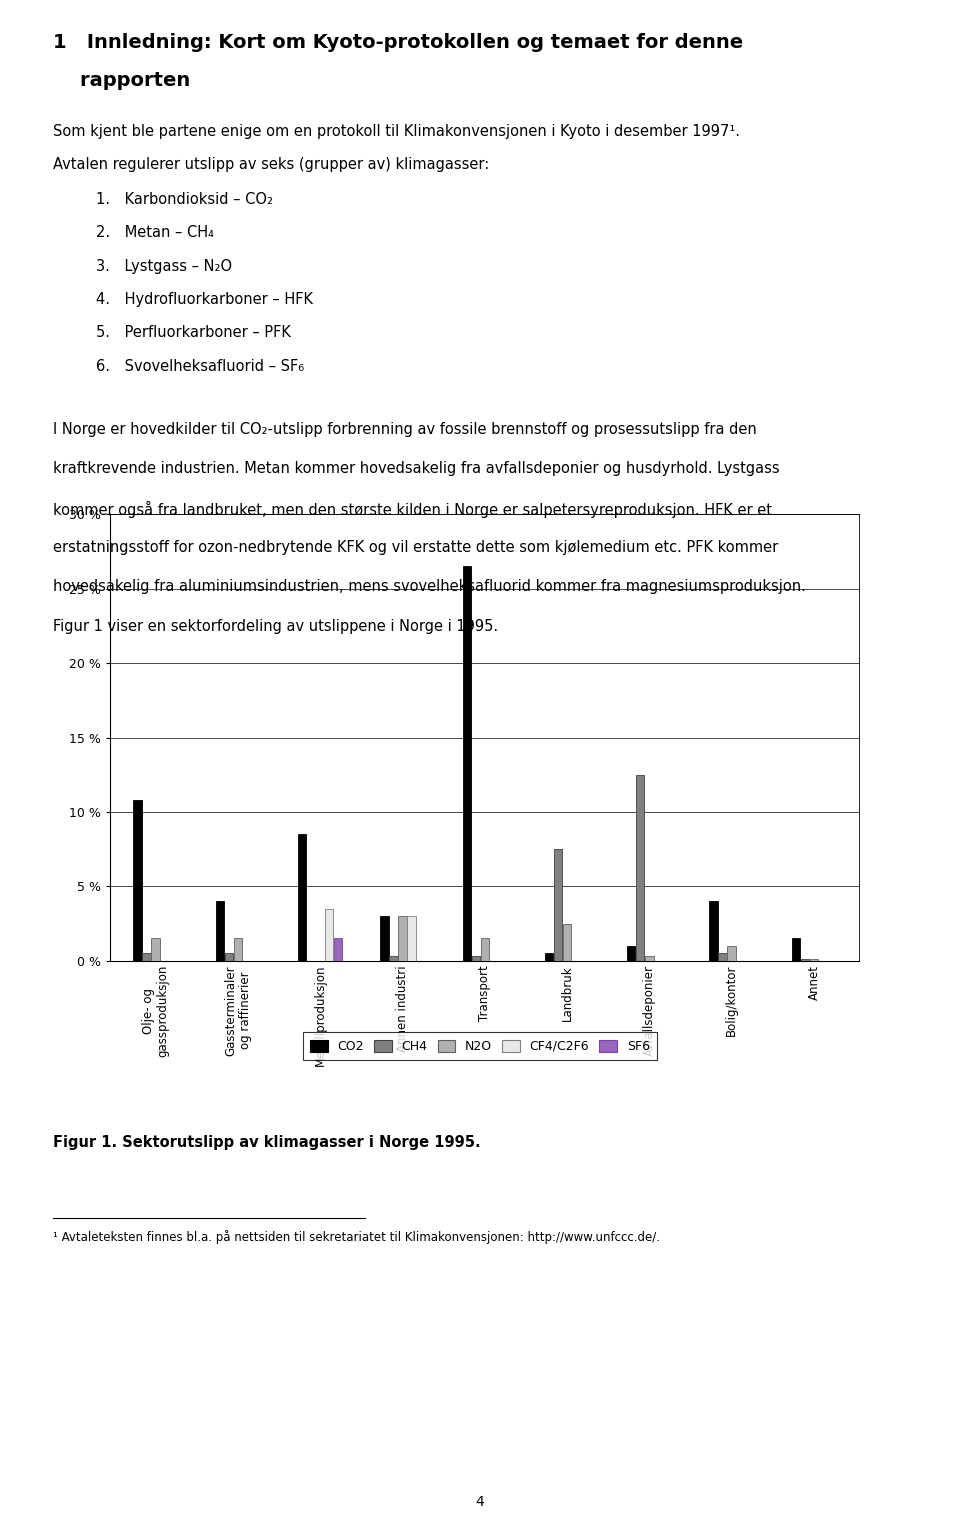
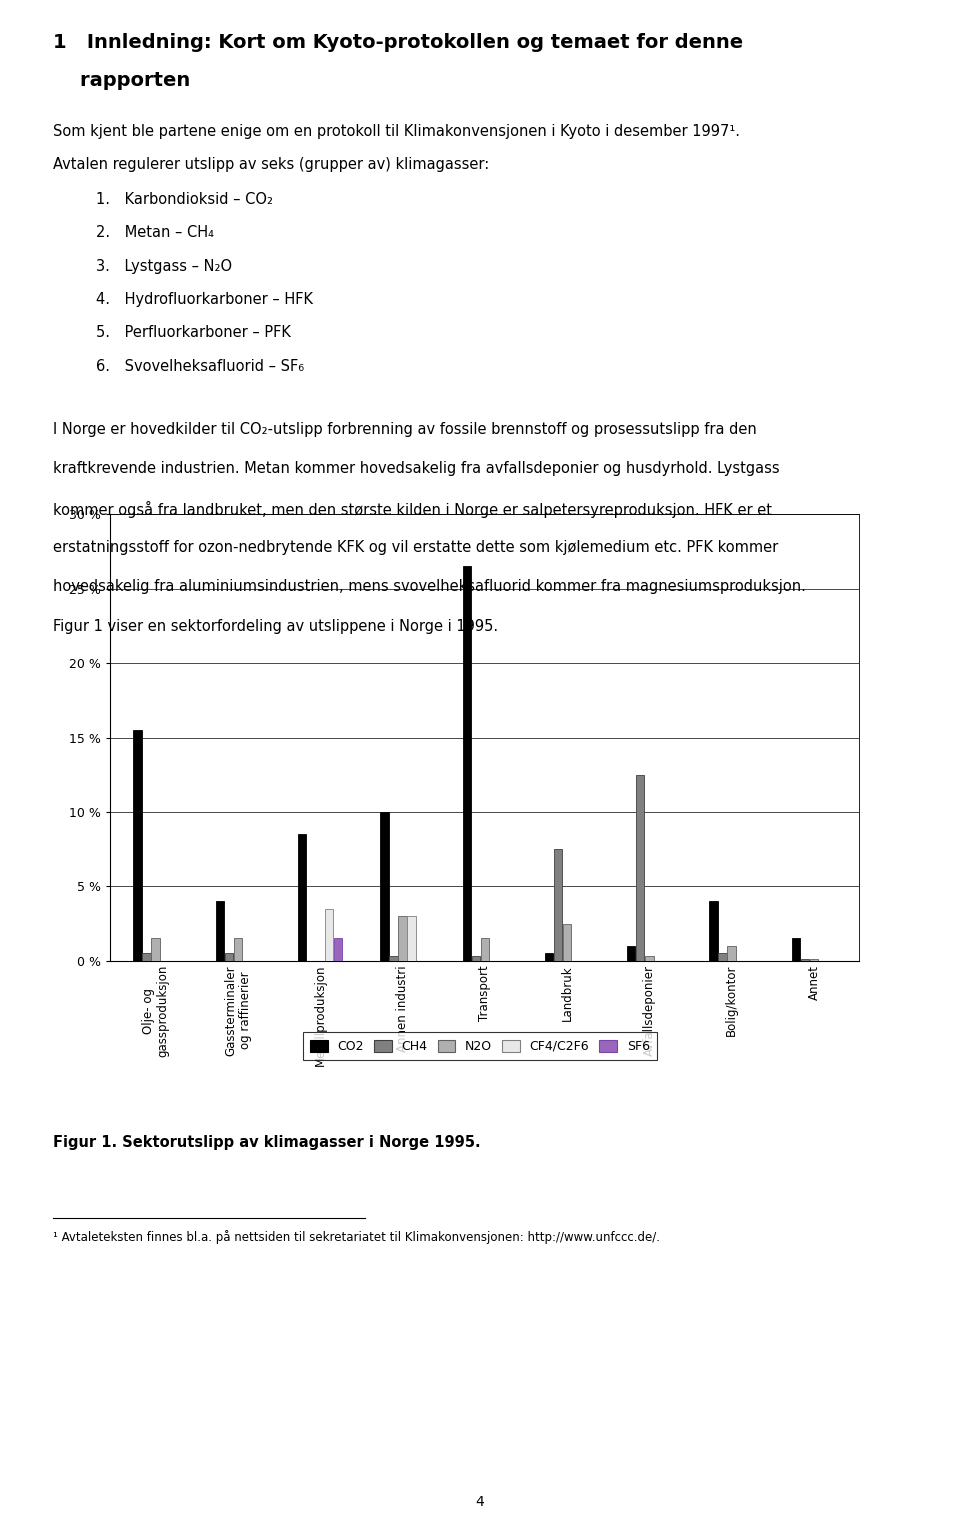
CO2/Olje- og gassproduksjon: 10.8 % -> 15.5 %
CO2/Annen industri: 3.0 % -> 10.0 %
